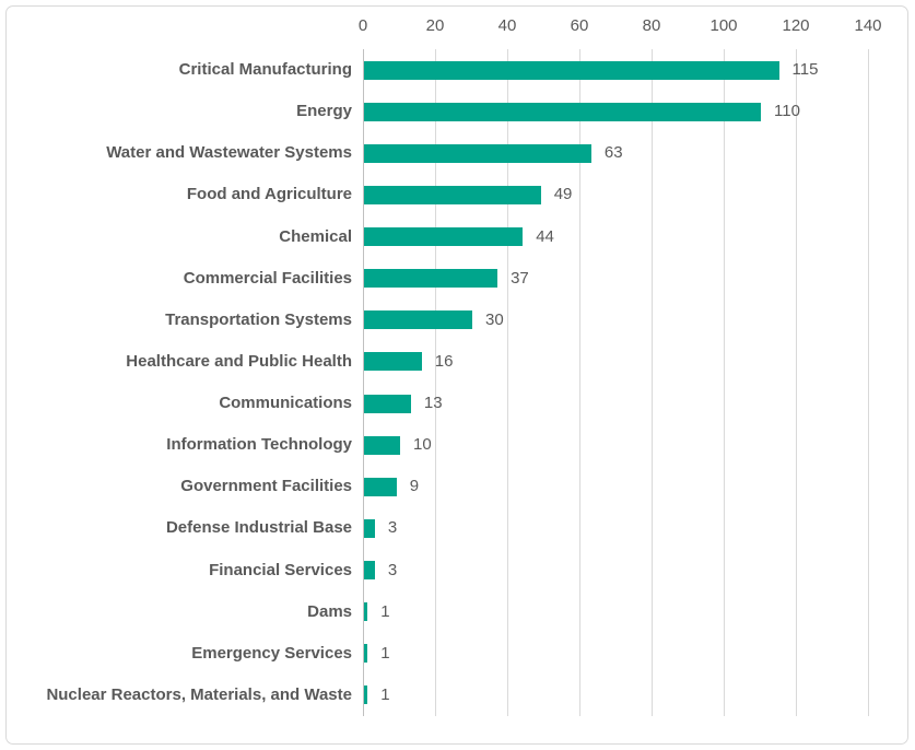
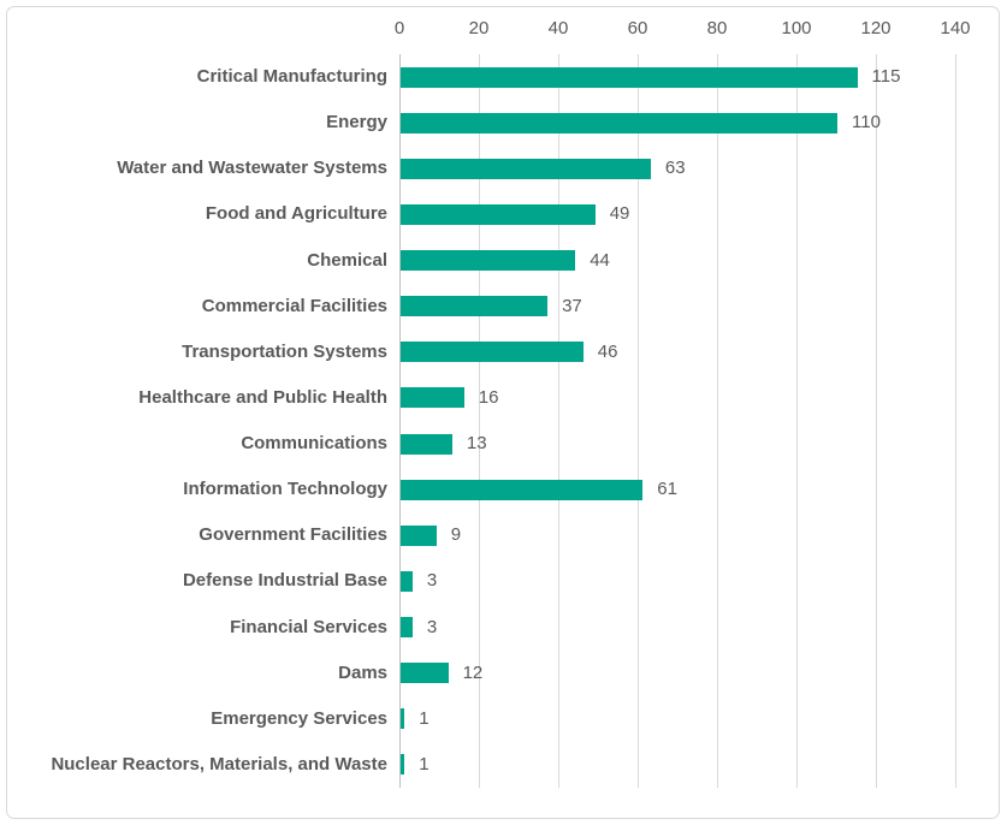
Transportation Systems: 30 -> 46
Information Technology: 10 -> 61
Dams: 1 -> 12
